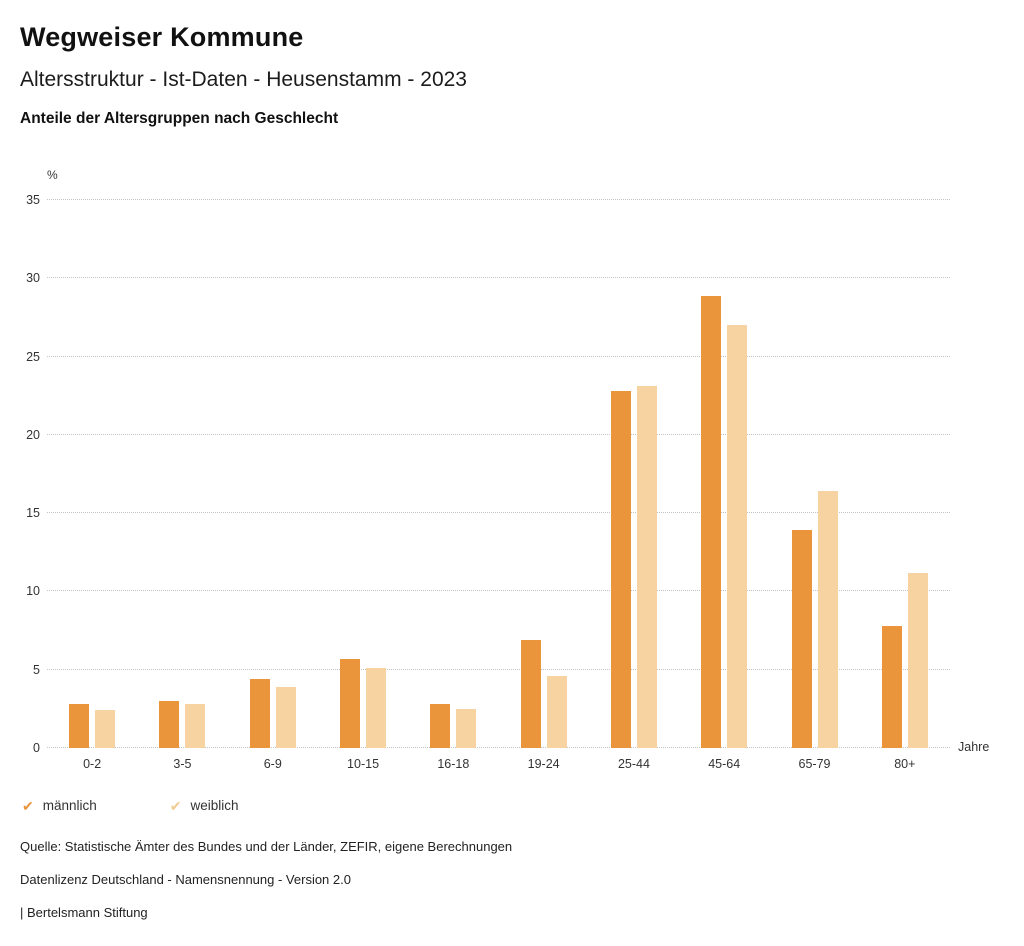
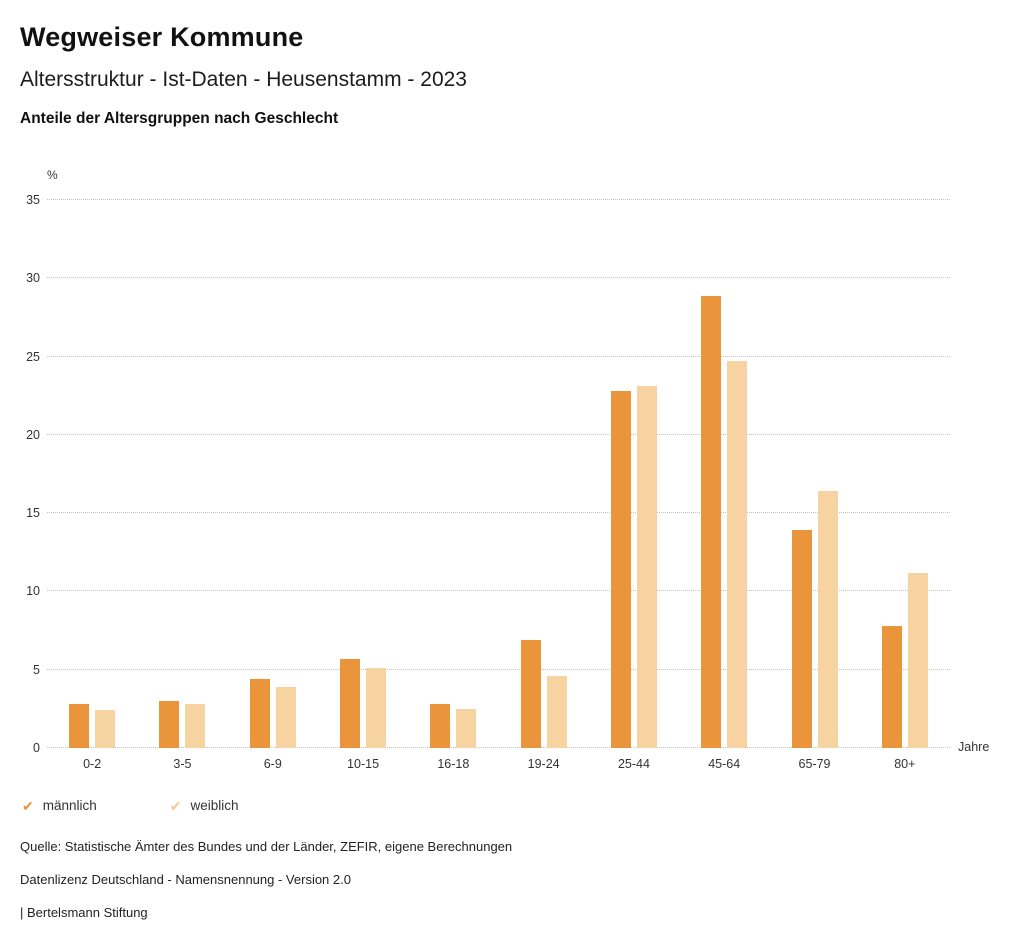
weiblich/45-64: 27.0 -> 24.7
